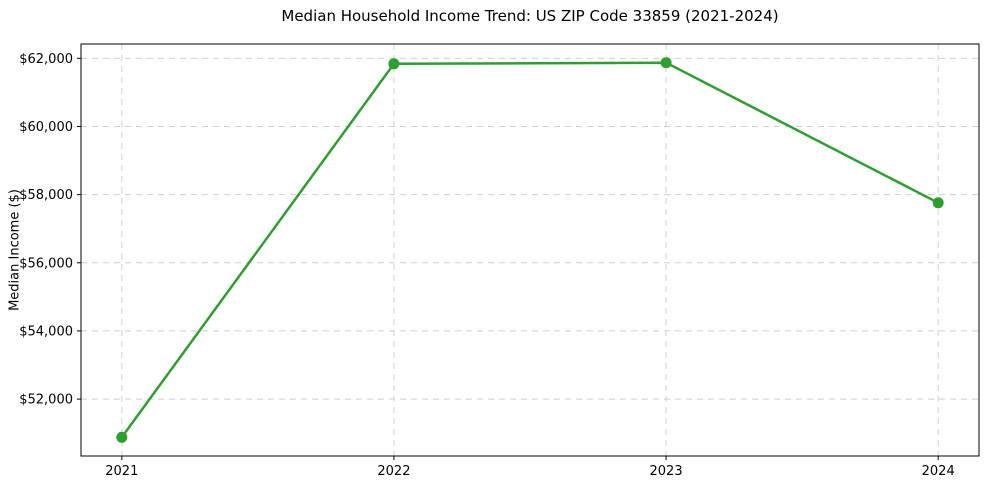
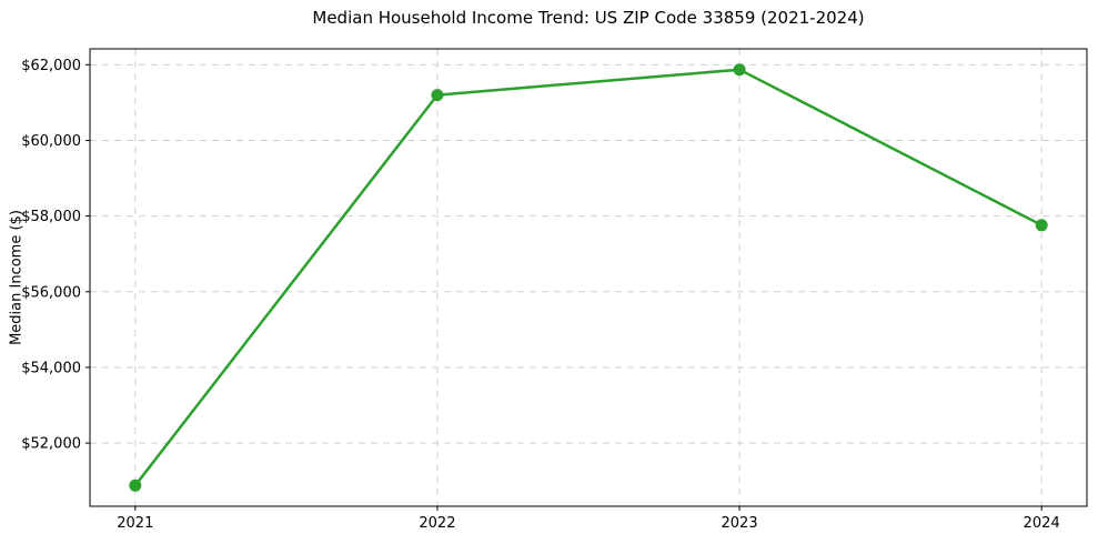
2022: $61800 -> $61200
